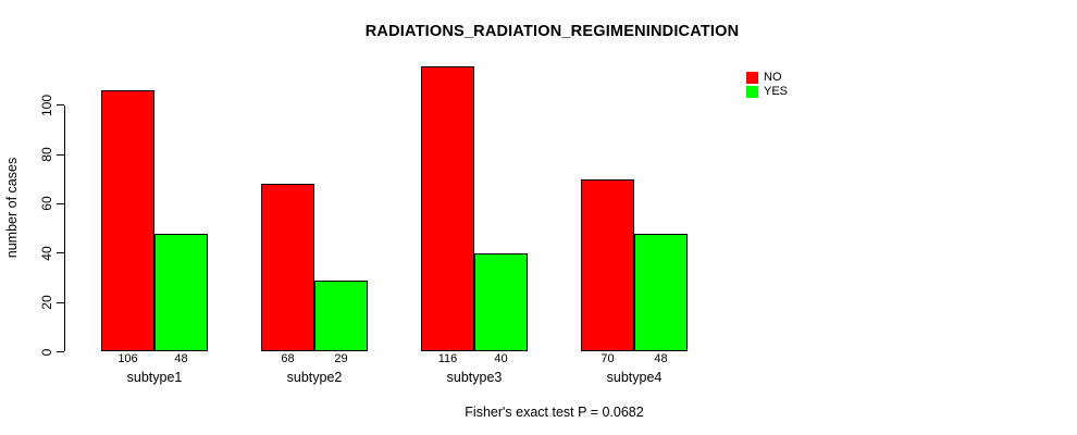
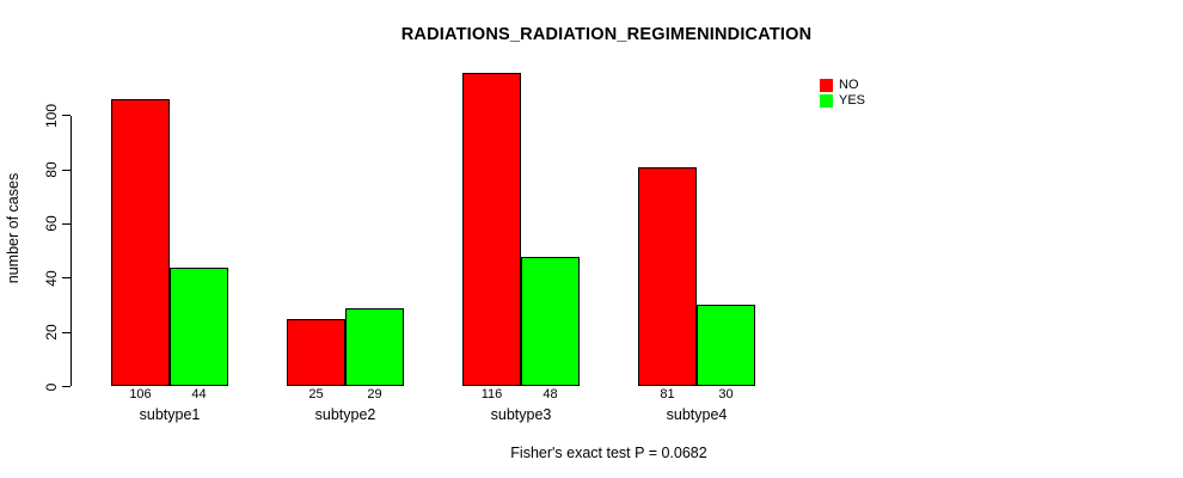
YES/subtype1: 48 -> 44
NO/subtype2: 68 -> 25
YES/subtype3: 40 -> 48
NO/subtype4: 70 -> 81
YES/subtype4: 48 -> 30
